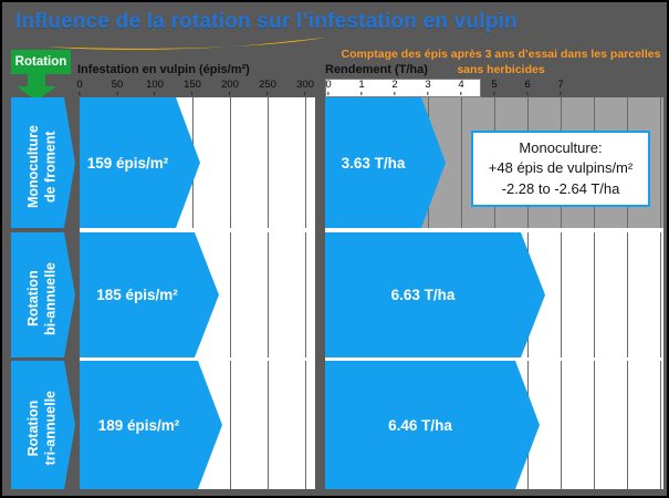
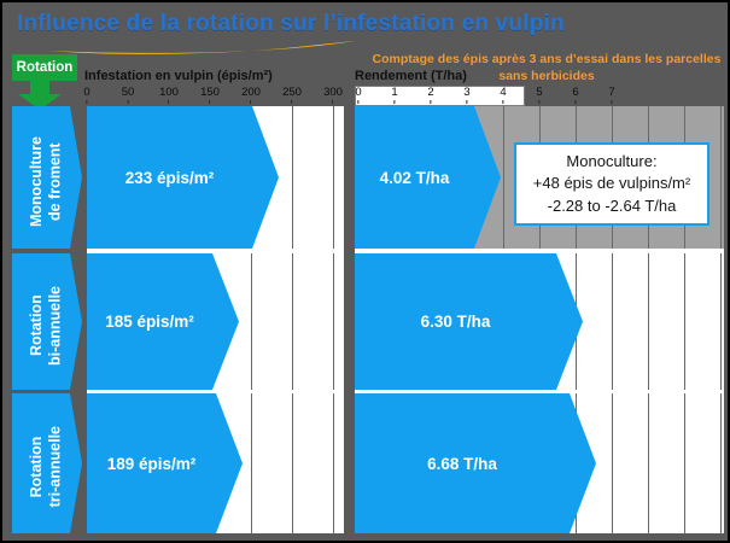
Infestation en vulpin (épis/m²)/Monoculture de froment: 159 -> 233
Rendement (T/ha)/Monoculture de froment: 3.63 -> 4.02
Rendement (T/ha)/Rotation bi-annuelle: 6.63 -> 6.30
Rendement (T/ha)/Rotation tri-annuelle: 6.46 -> 6.68
